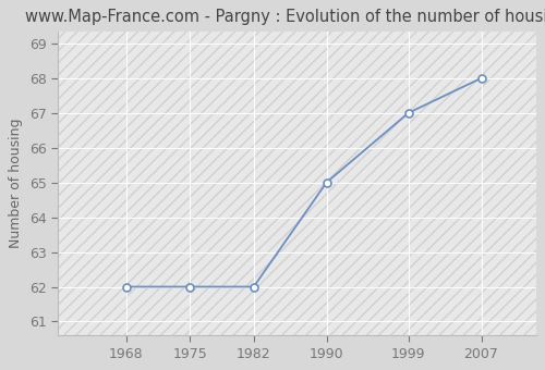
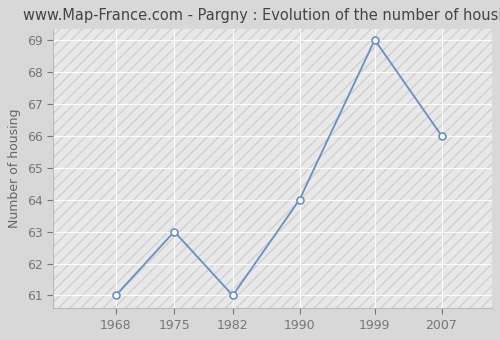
1968: 62 -> 61
1975: 62 -> 63
1982: 62 -> 61
1990: 65 -> 64
1999: 67 -> 69
2007: 68 -> 66
